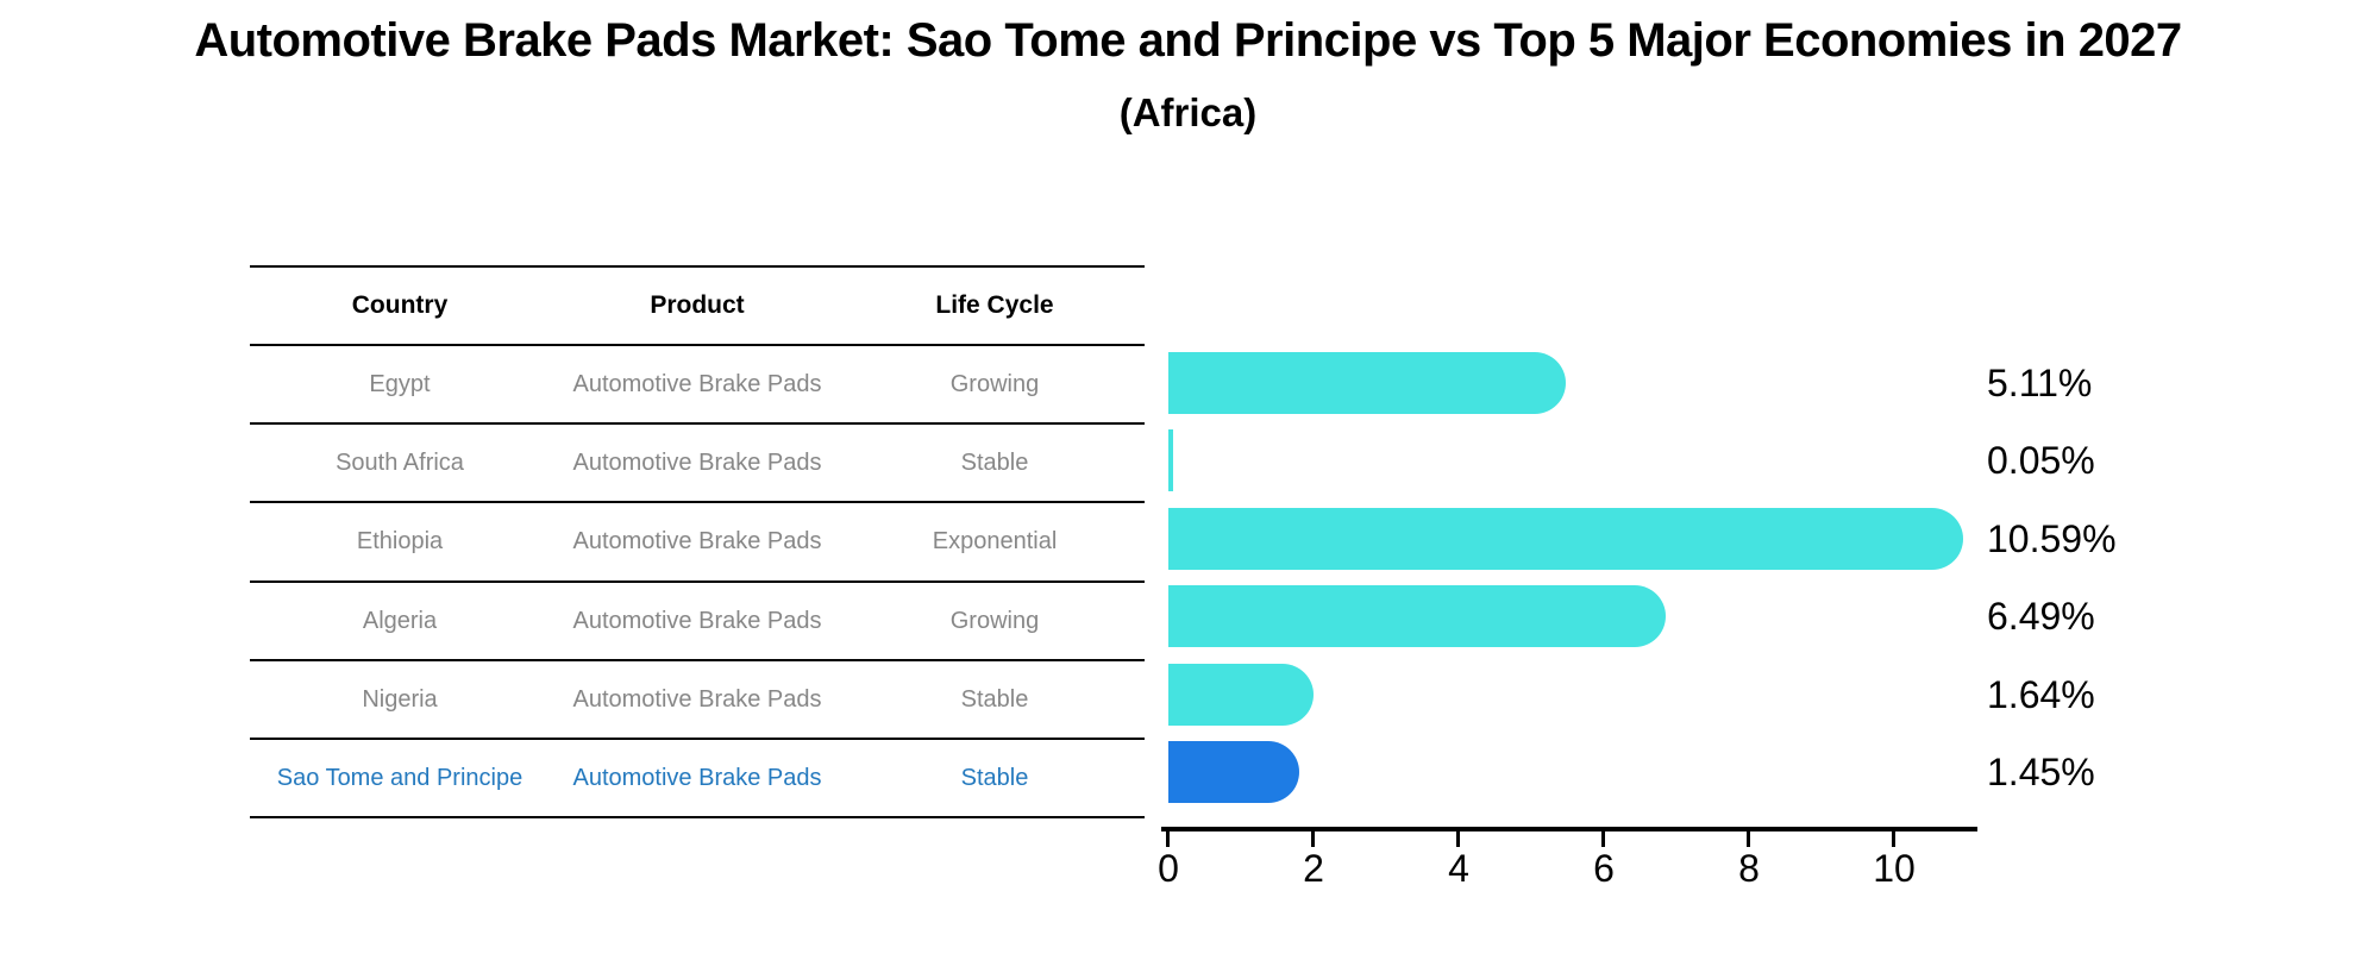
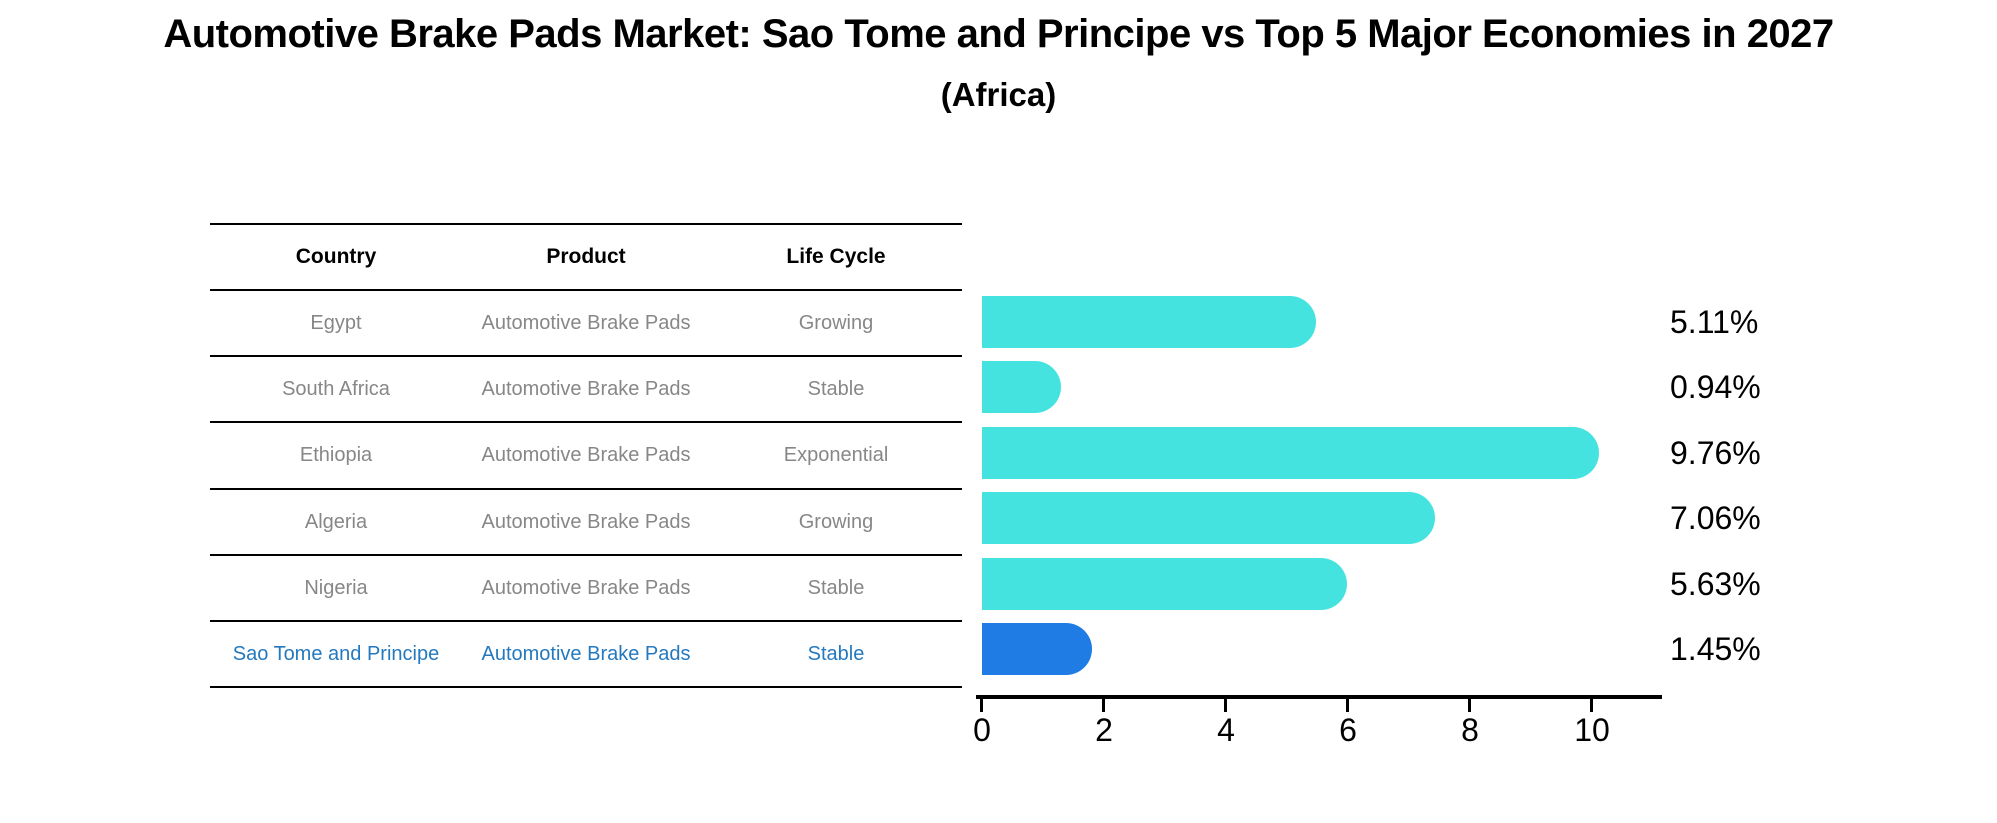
South Africa: 0.05% -> 0.94%
Ethiopia: 10.59% -> 9.76%
Algeria: 6.49% -> 7.06%
Nigeria: 1.64% -> 5.63%
